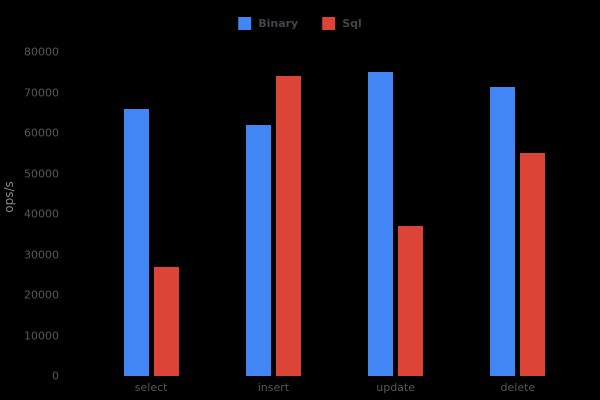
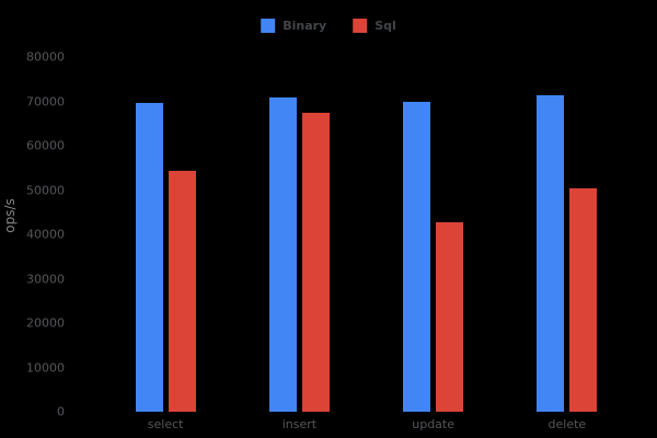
Binary/select: 66000 -> 70000
Sql/select: 27000 -> 54000
Binary/insert: 62000 -> 71000
Sql/insert: 74000 -> 67000
Binary/update: 75000 -> 70000
Sql/update: 37000 -> 43000
Sql/delete: 55000 -> 50000
